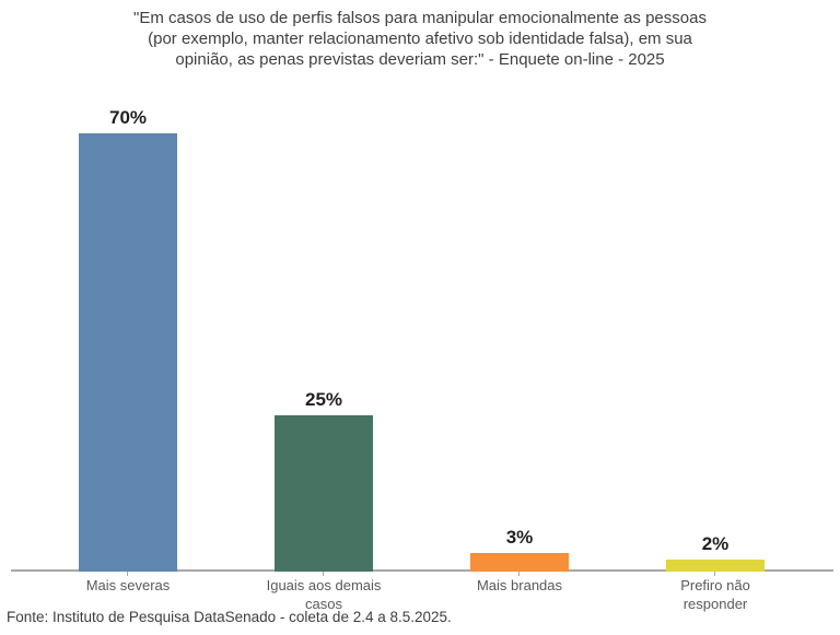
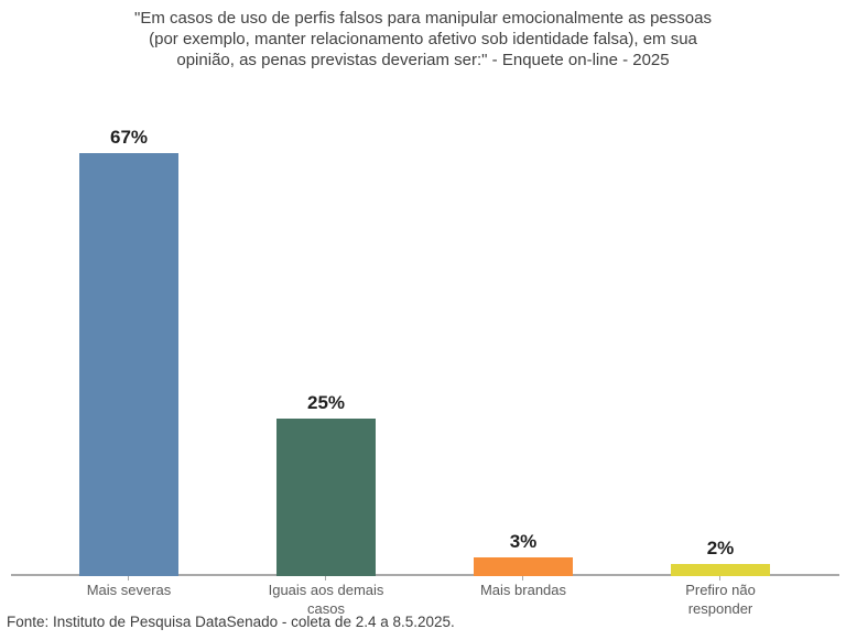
Mais severas: 70% -> 67%
